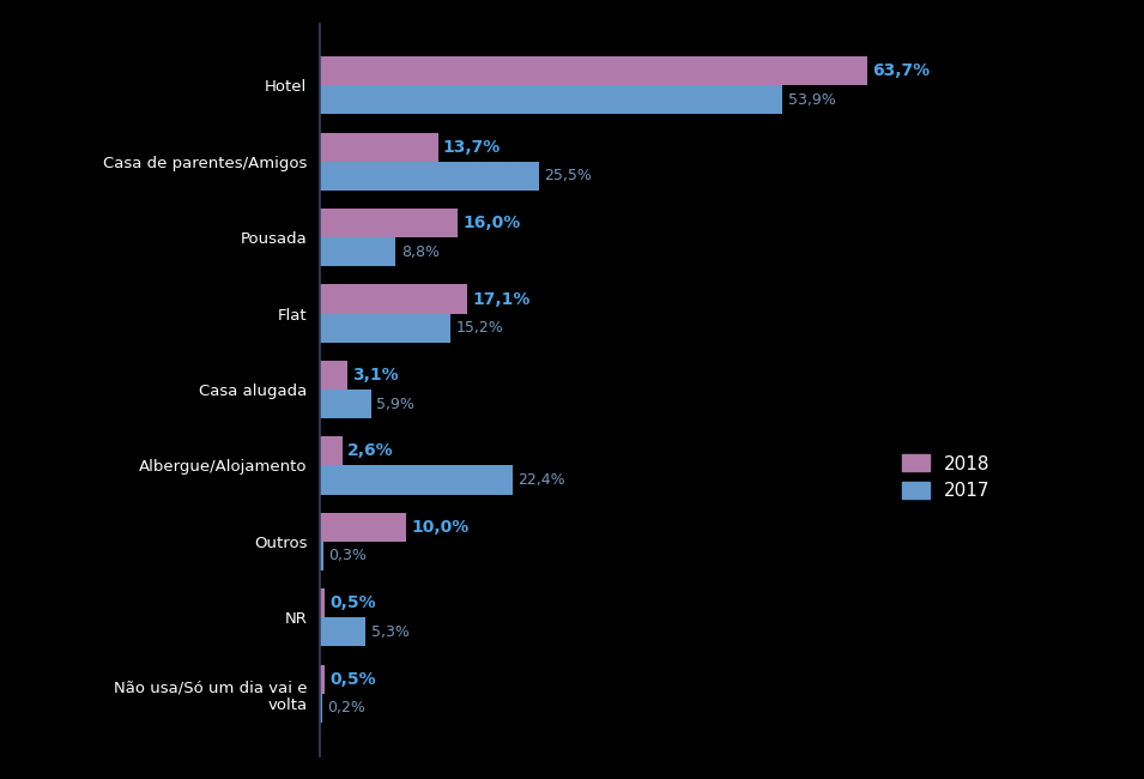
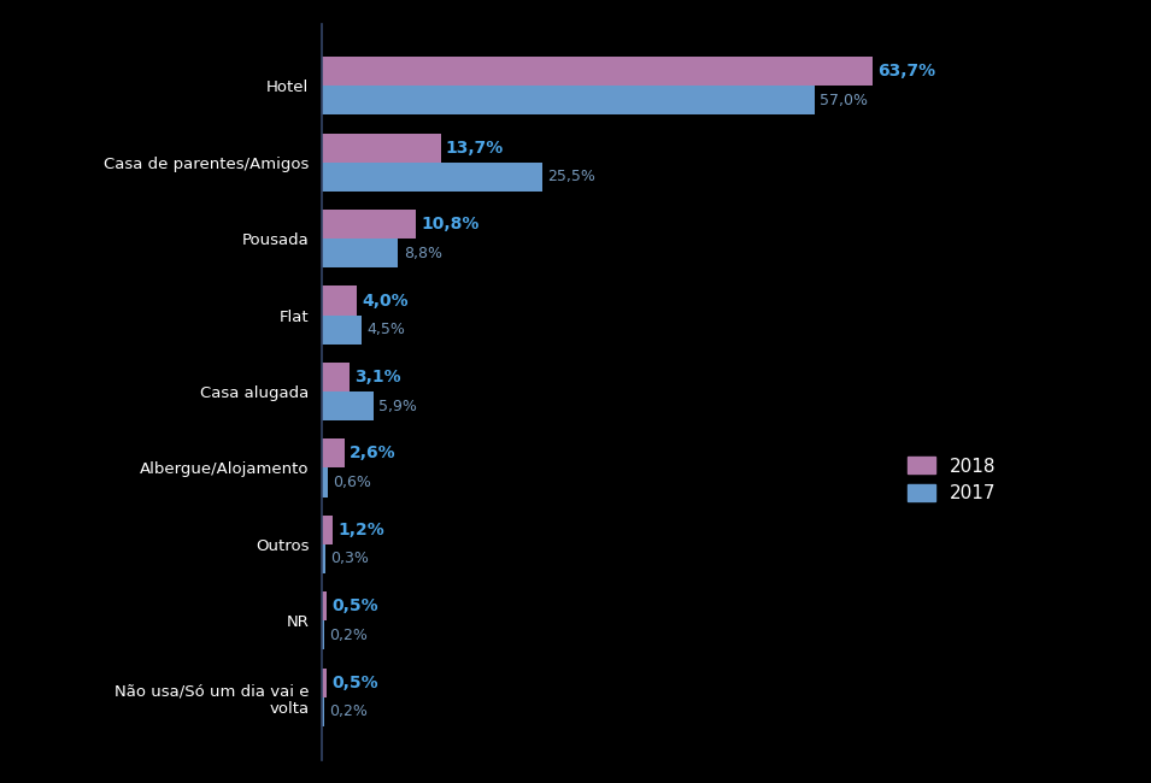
2017/Hotel: 53,9% -> 57,0%
2018/Pousada: 16,0% -> 10,8%
2018/Flat: 17,1% -> 4,0%
2017/Flat: 15,2% -> 4,5%
2017/Albergue/Alojamento: 22,4% -> 0,6%
2018/Outros: 10,0% -> 1,2%
2017/NR: 5,3% -> 0,2%
